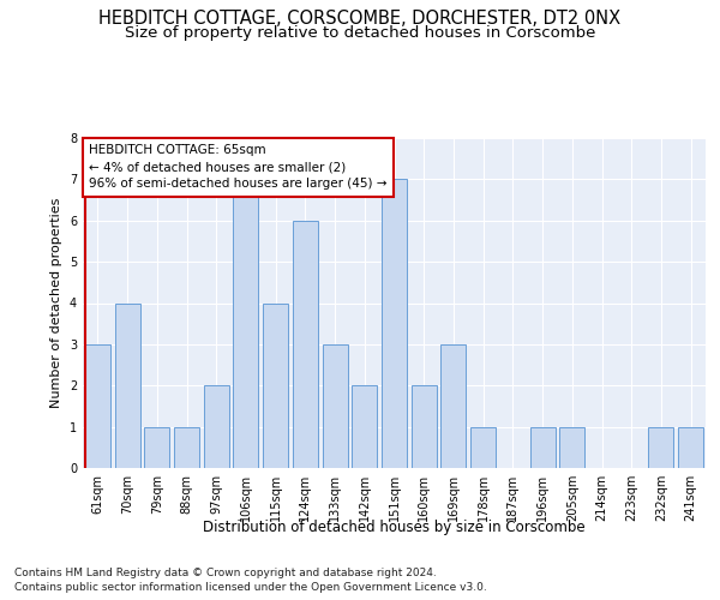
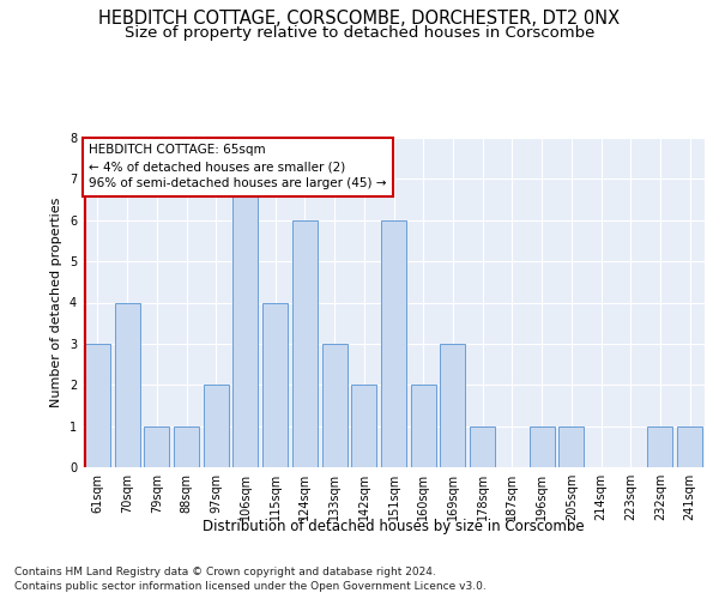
151sqm: 7 -> 6
